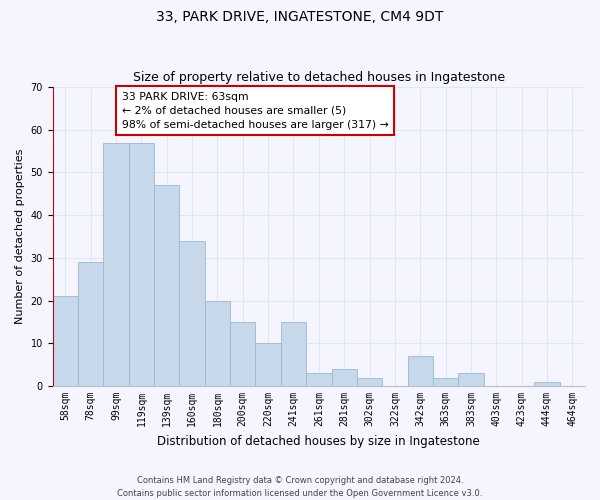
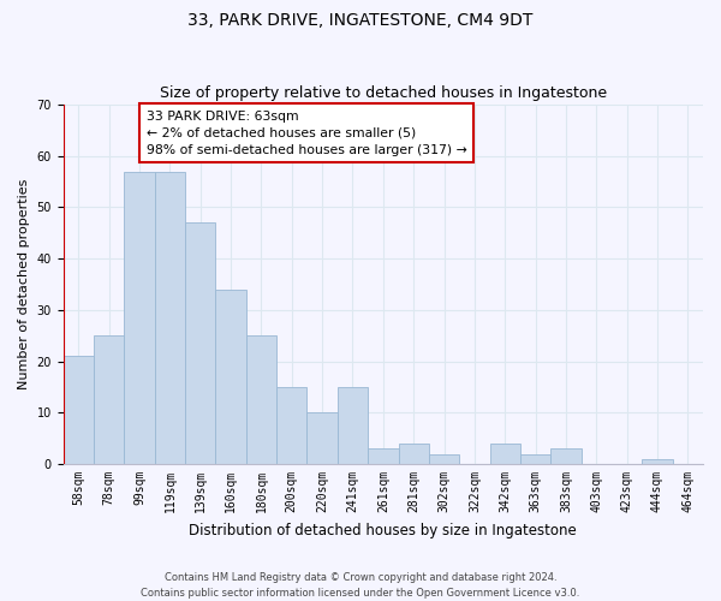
78sqm: 29 -> 25
180sqm: 20 -> 25
342sqm: 7 -> 4
